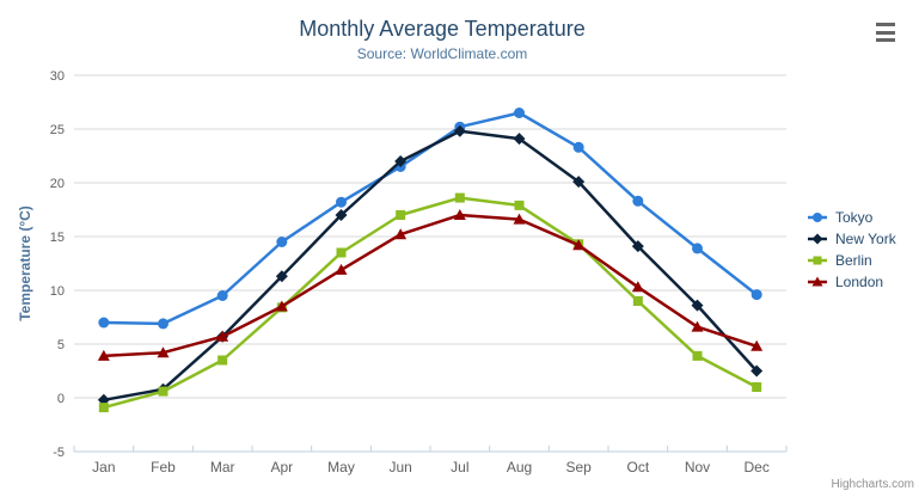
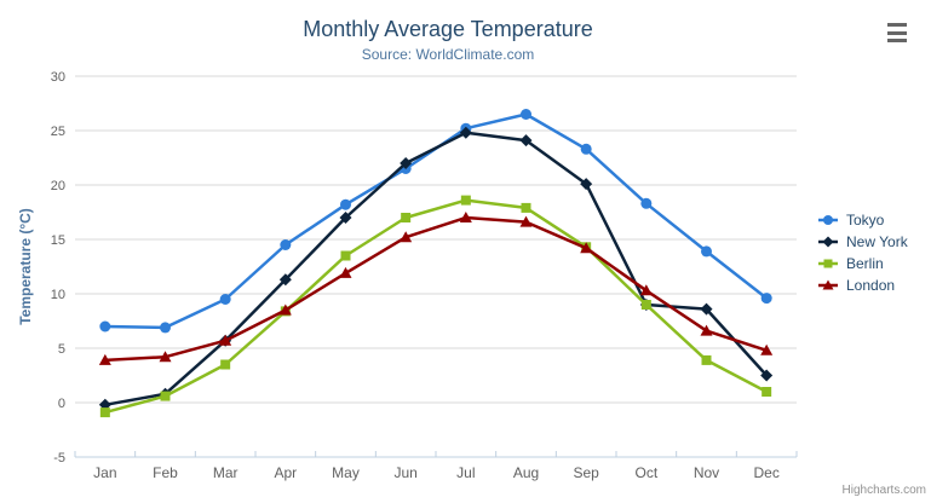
New York/Oct: 14 -> 9
